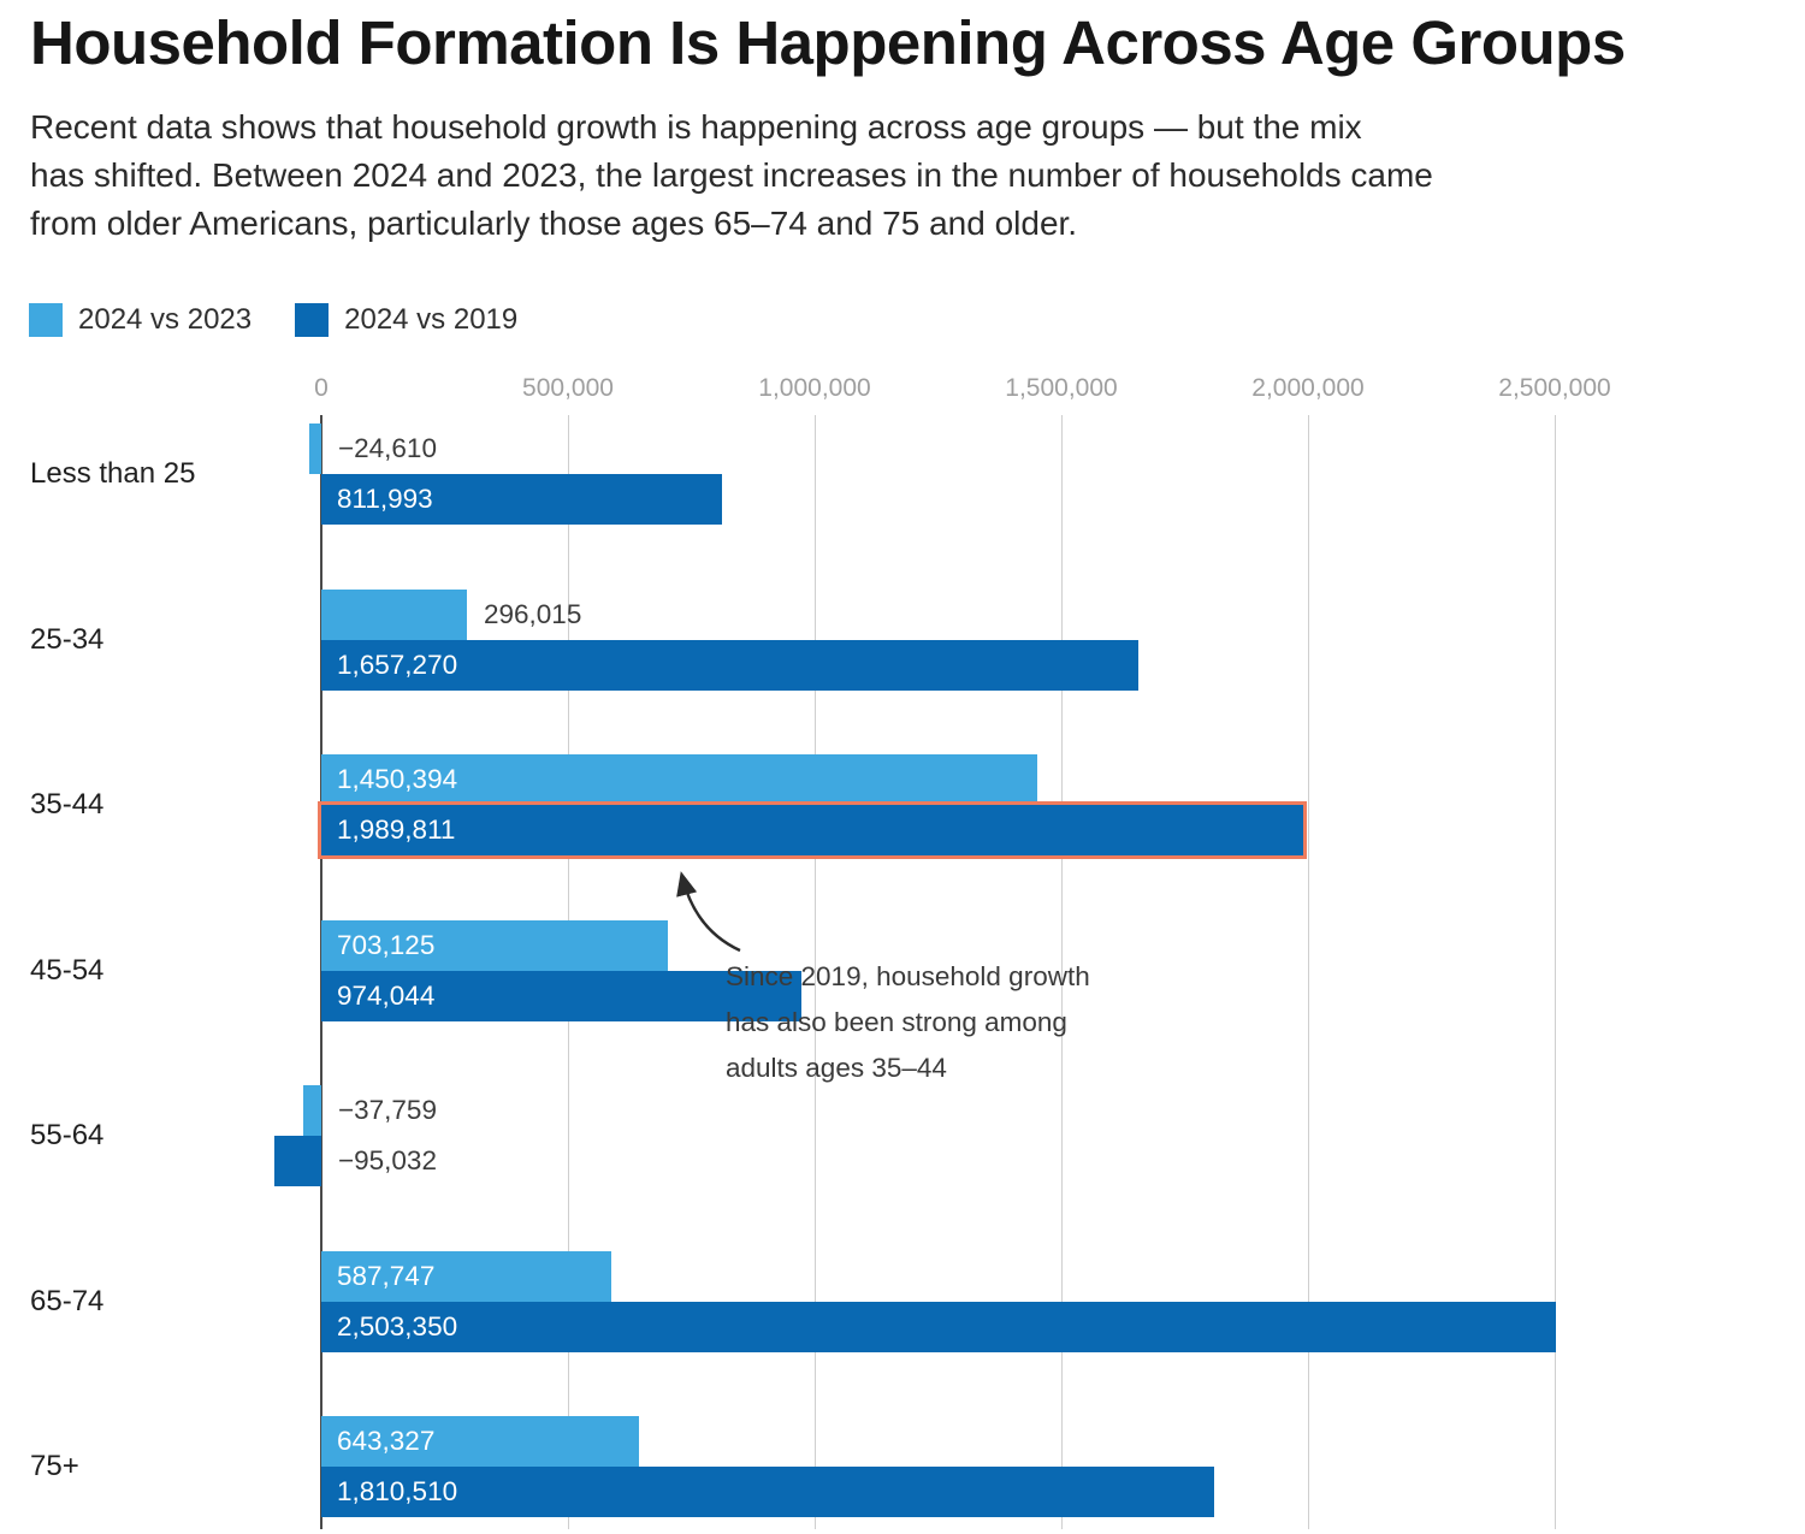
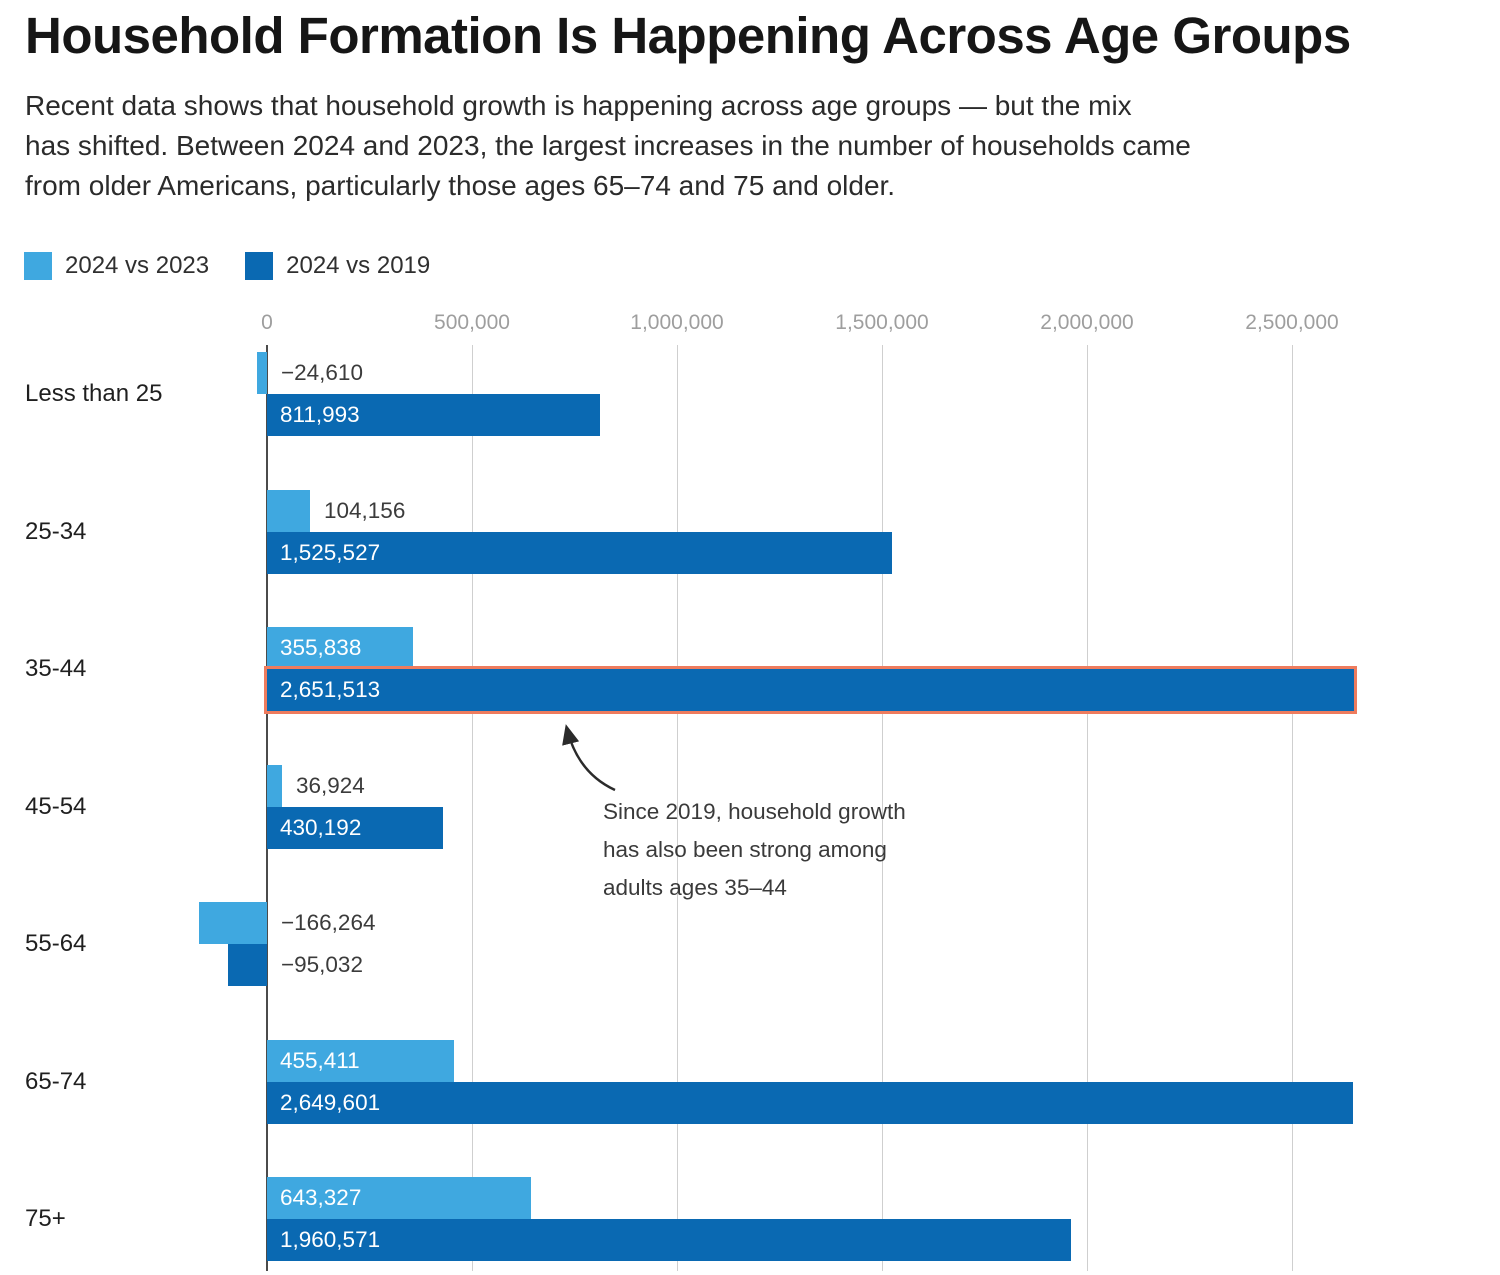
2024 vs 2023/25-34: 296,015 -> 104,156
2024 vs 2019/25-34: 1,657,270 -> 1,525,527
2024 vs 2023/35-44: 1,450,394 -> 355,838
2024 vs 2019/35-44: 1,989,811 -> 2,651,513
2024 vs 2023/45-54: 703,125 -> 36,924
2024 vs 2019/45-54: 974,044 -> 430,192
2024 vs 2023/55-64: −37,759 -> −166,264
2024 vs 2023/65-74: 587,747 -> 455,411
2024 vs 2019/65-74: 2,503,350 -> 2,649,601
2024 vs 2019/75+: 1,810,510 -> 1,960,571
